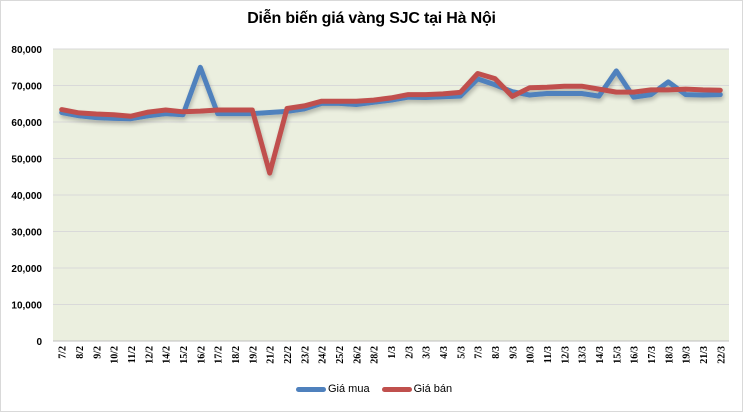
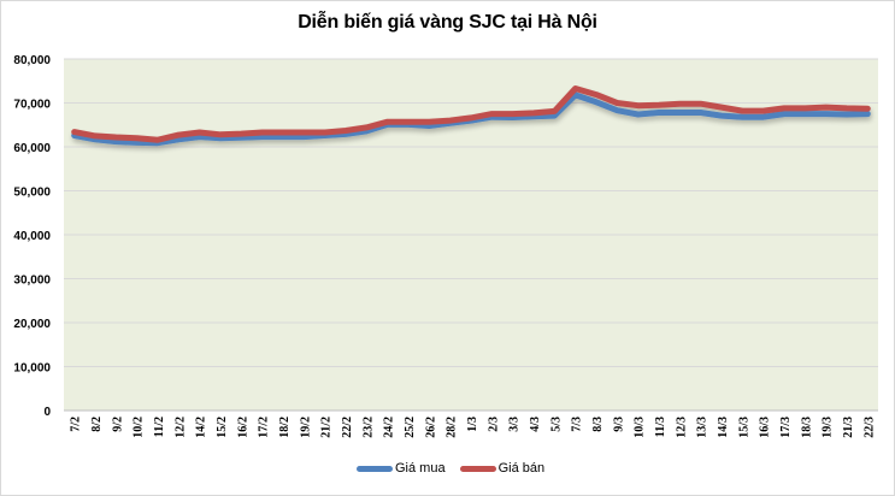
Giá mua/16/2: 75000 -> 62000
Giá bán/21/2: 46000 -> 63000
Giá bán/9/3: 67000 -> 70000
Giá mua/15/3: 74000 -> 67000
Giá mua/18/3: 71000 -> 68000
